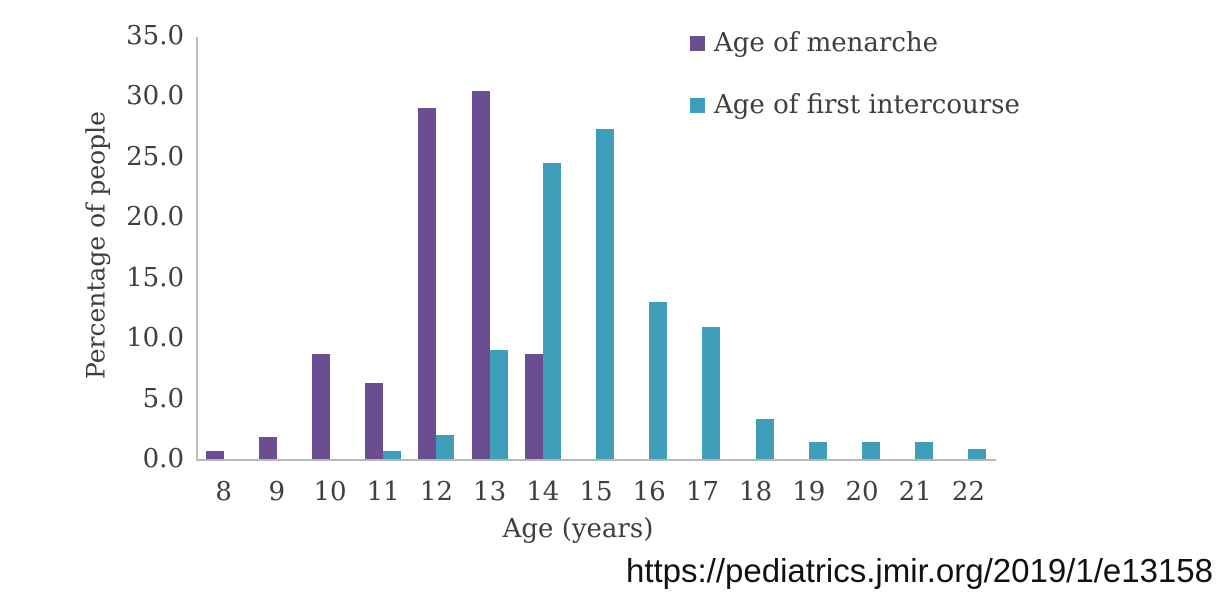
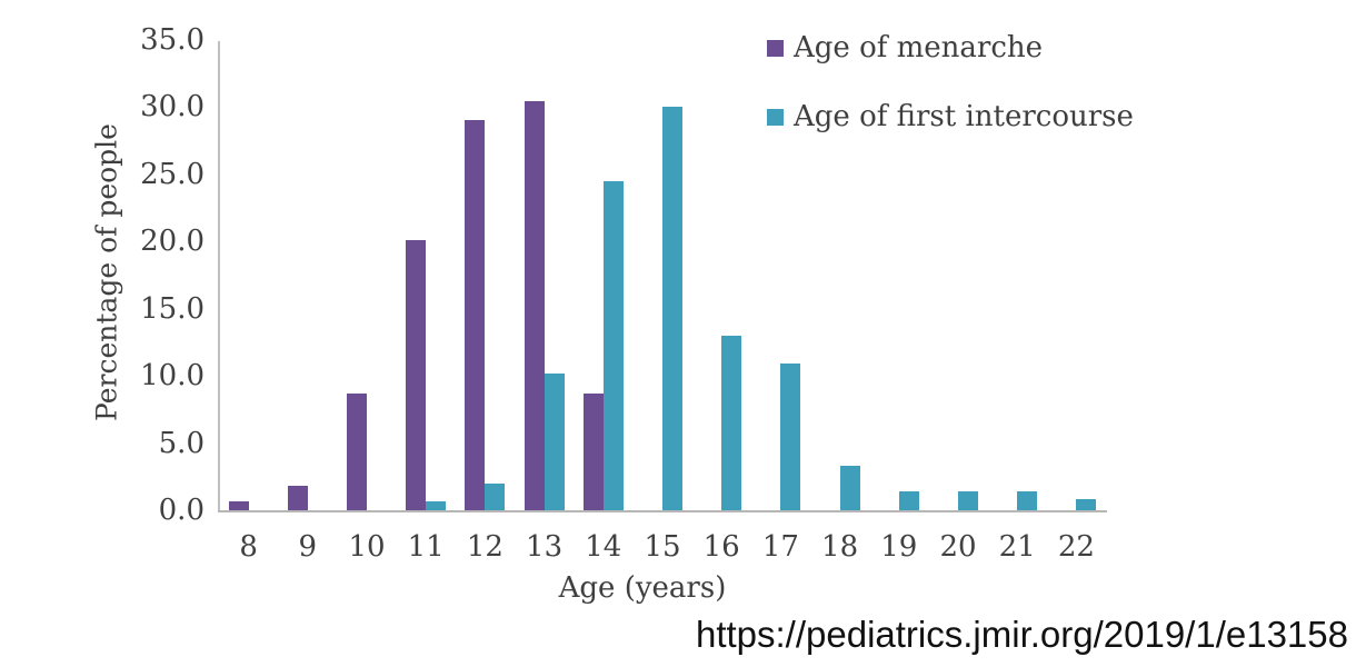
Age of menarche/11: 6.3 -> 20.1
Age of first intercourse/13: 9.0 -> 10.2
Age of first intercourse/15: 27.3 -> 30.0
